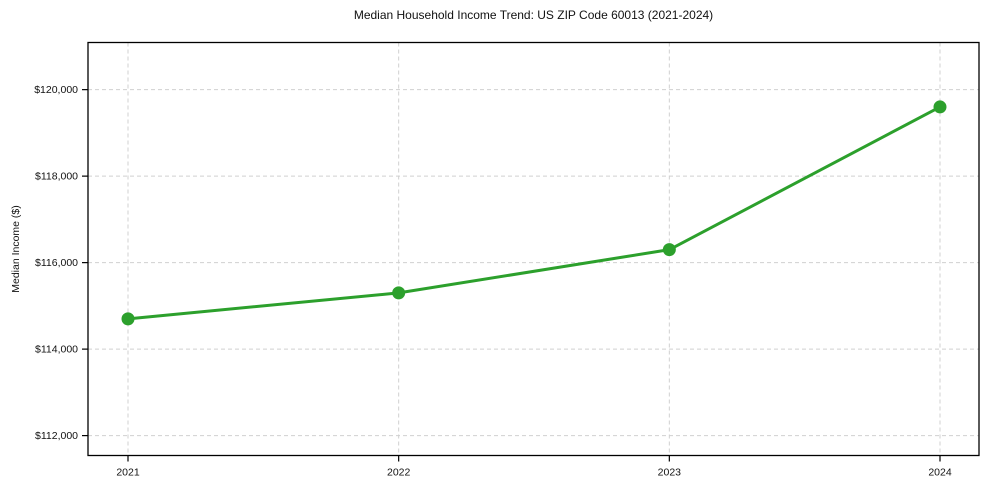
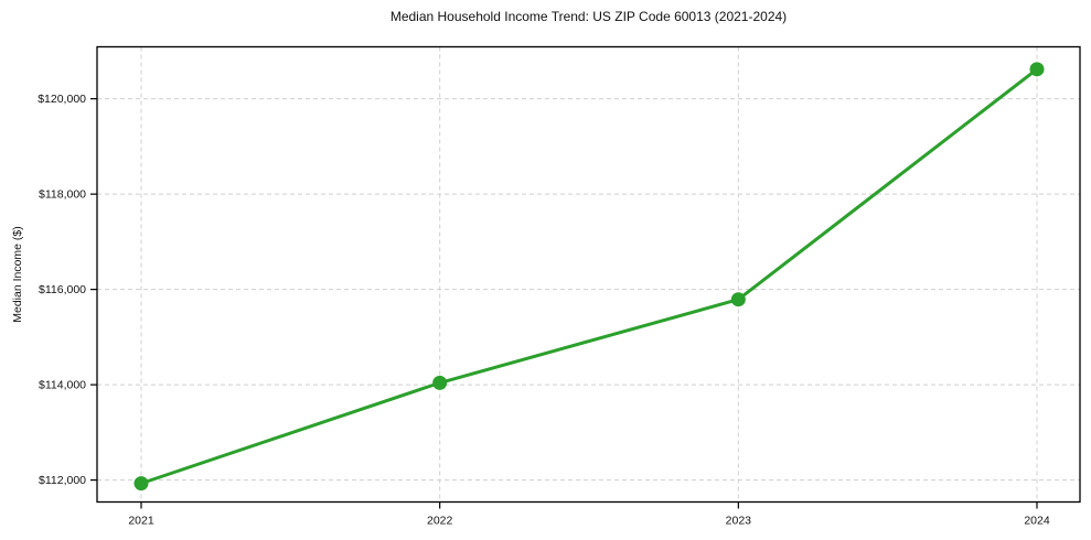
2021: $114700 -> $111900
2022: $115300 -> $114000
2023: $116300 -> $115800
2024: $119600 -> $120600
